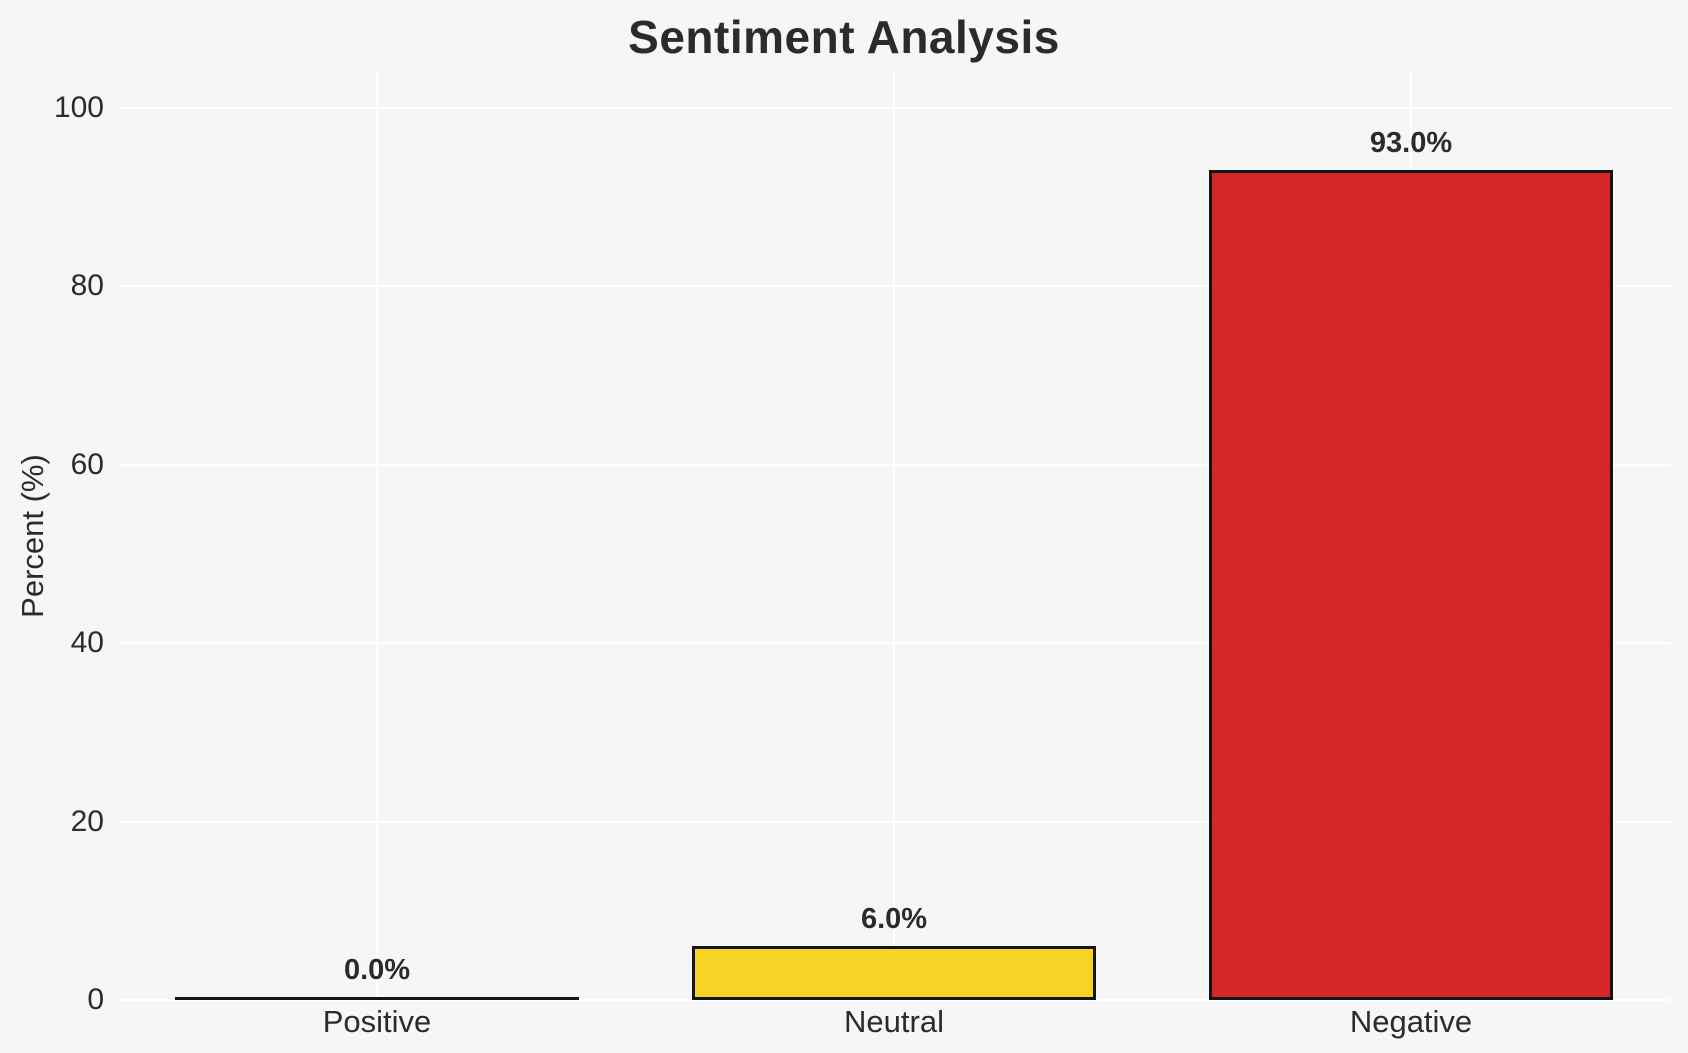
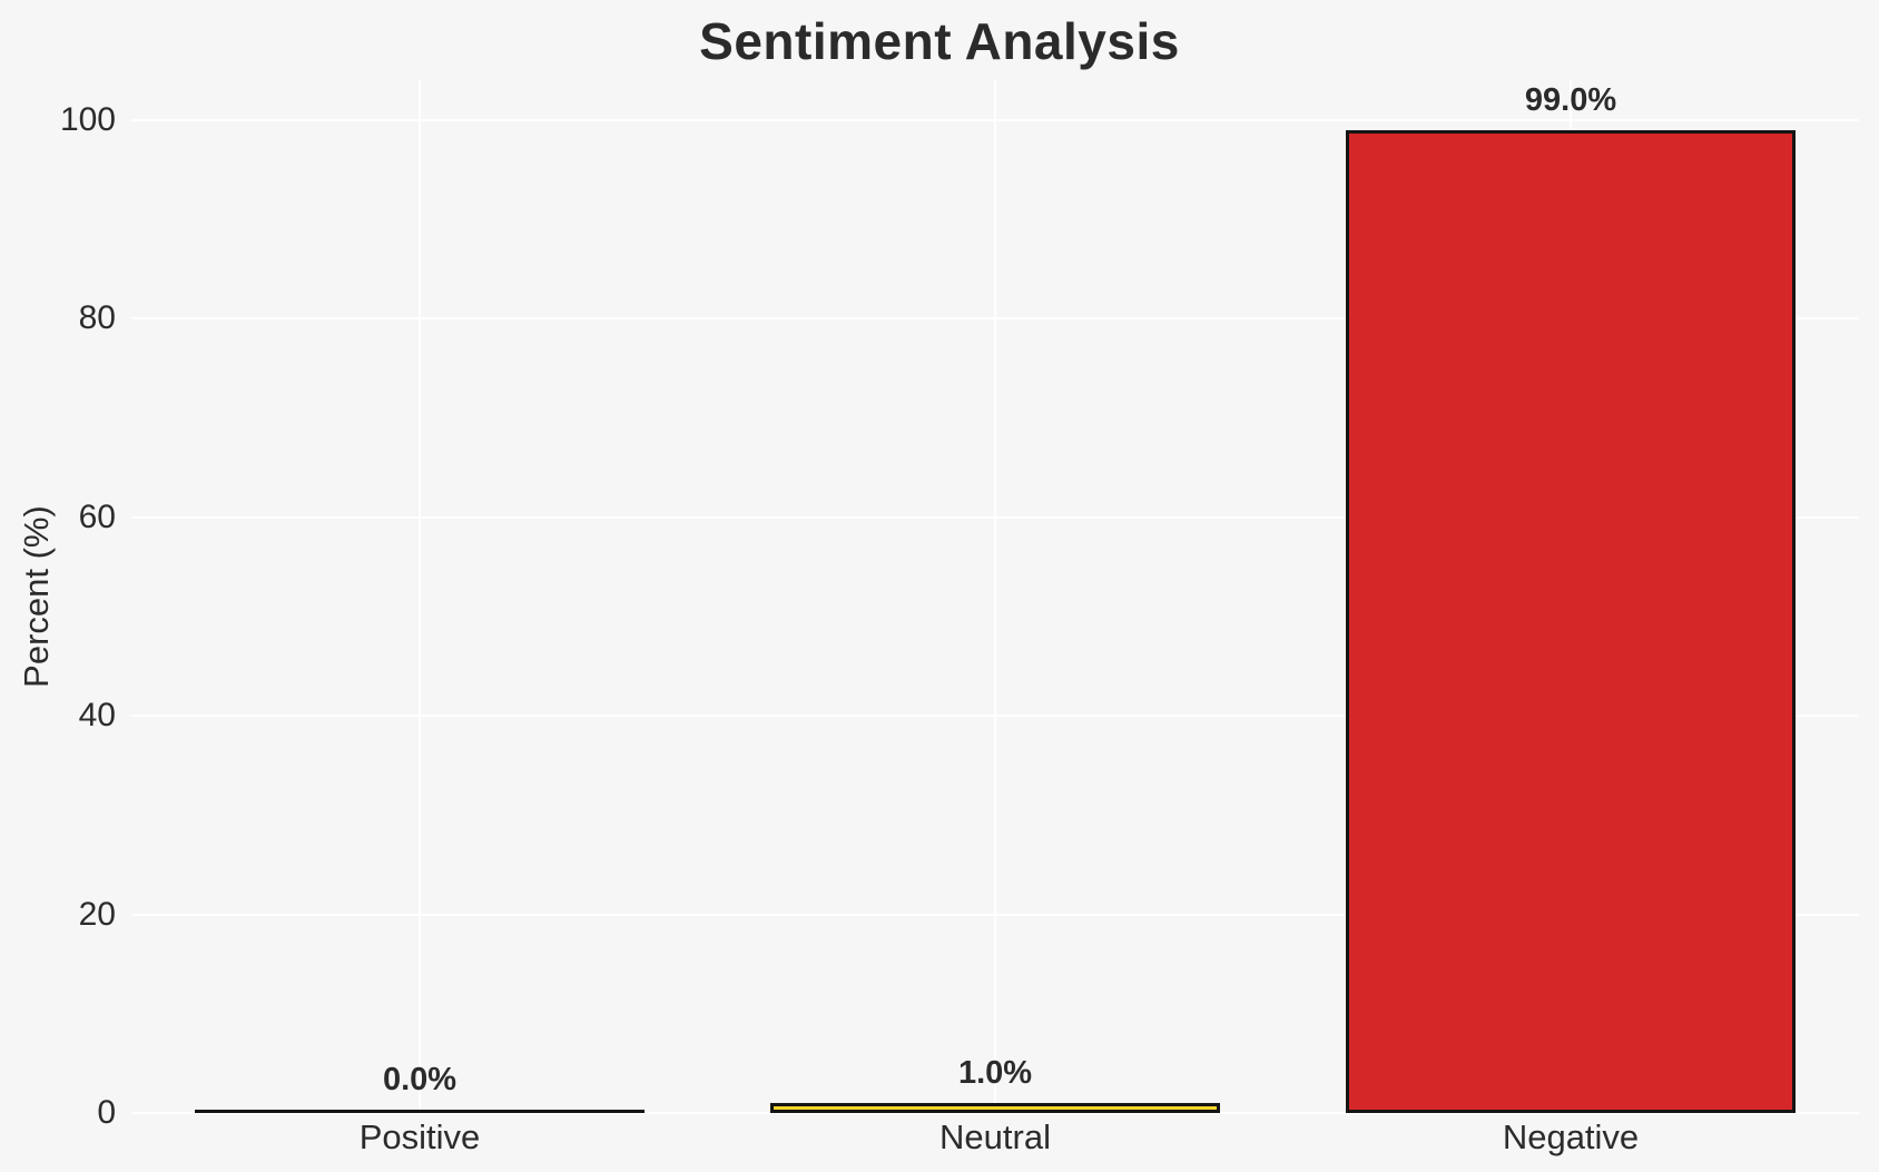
Neutral: 6.0% -> 1.0%
Negative: 93.0% -> 99.0%
